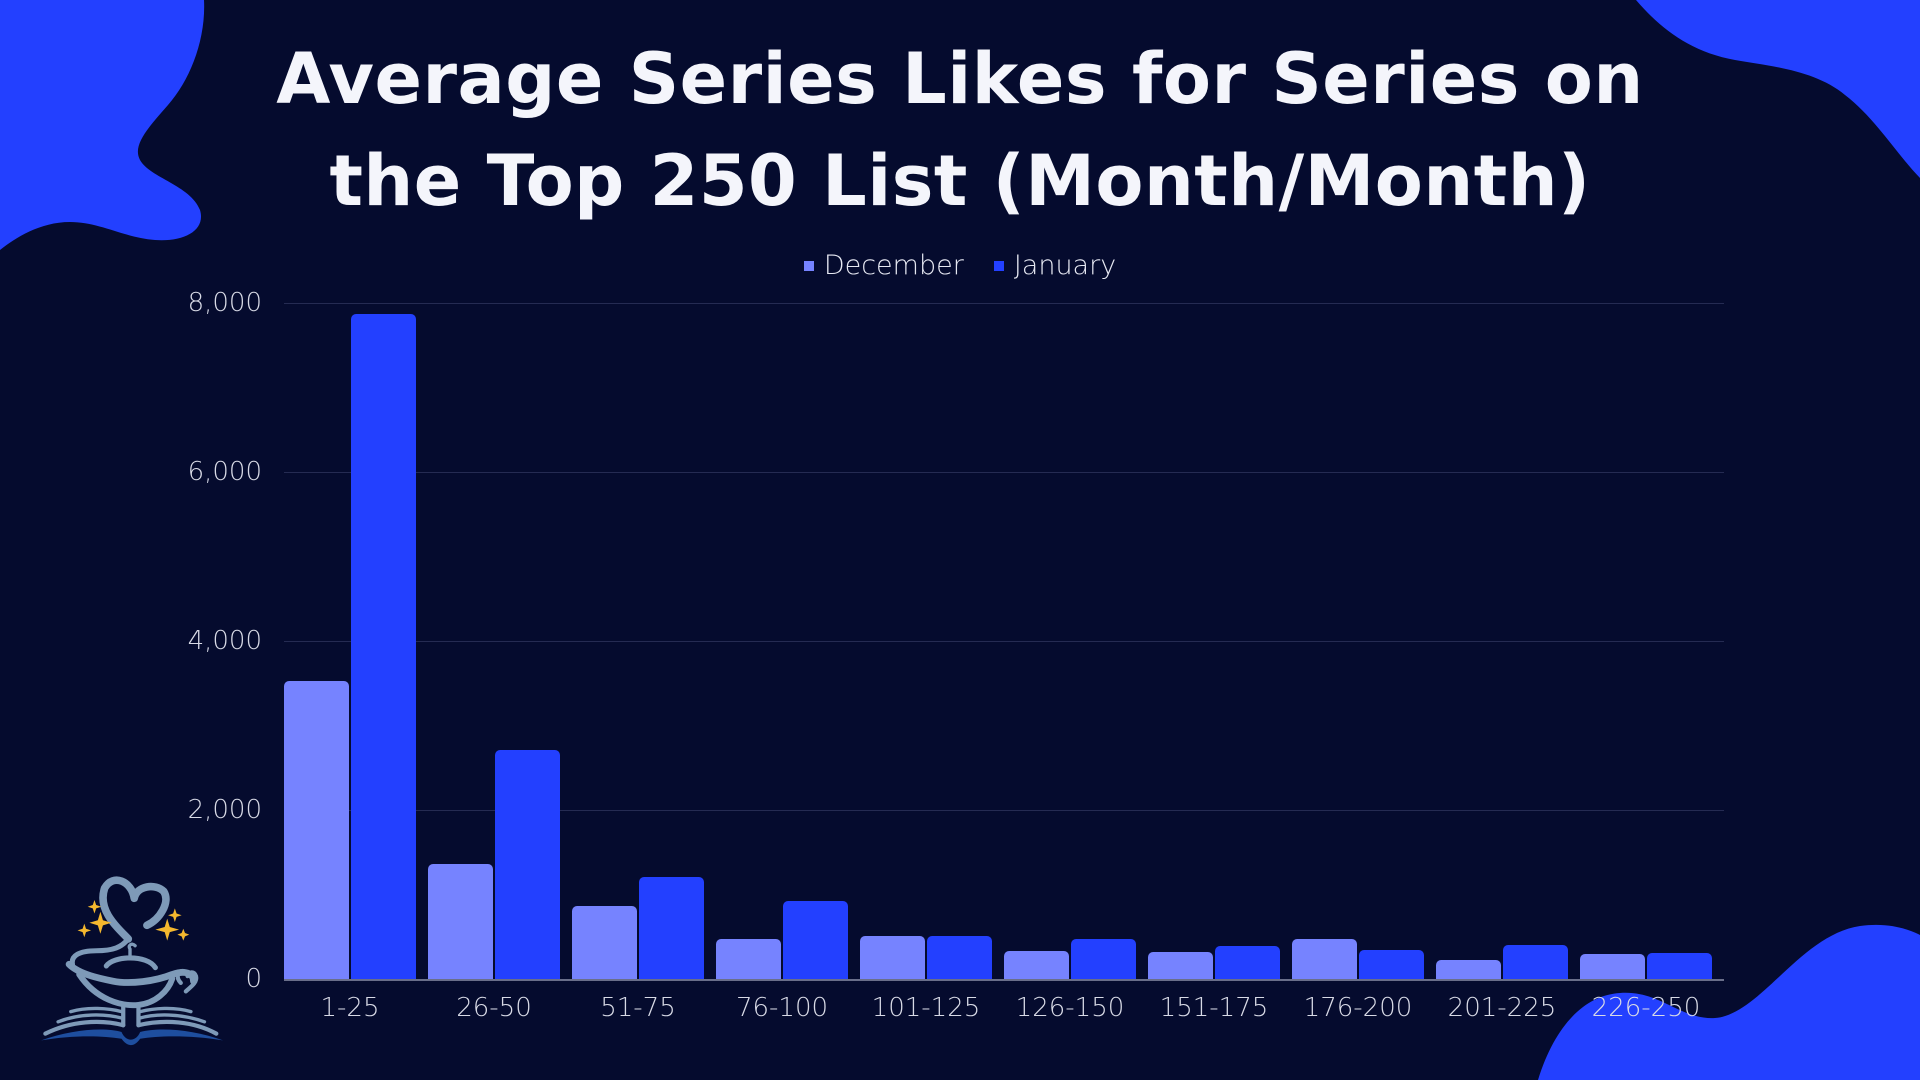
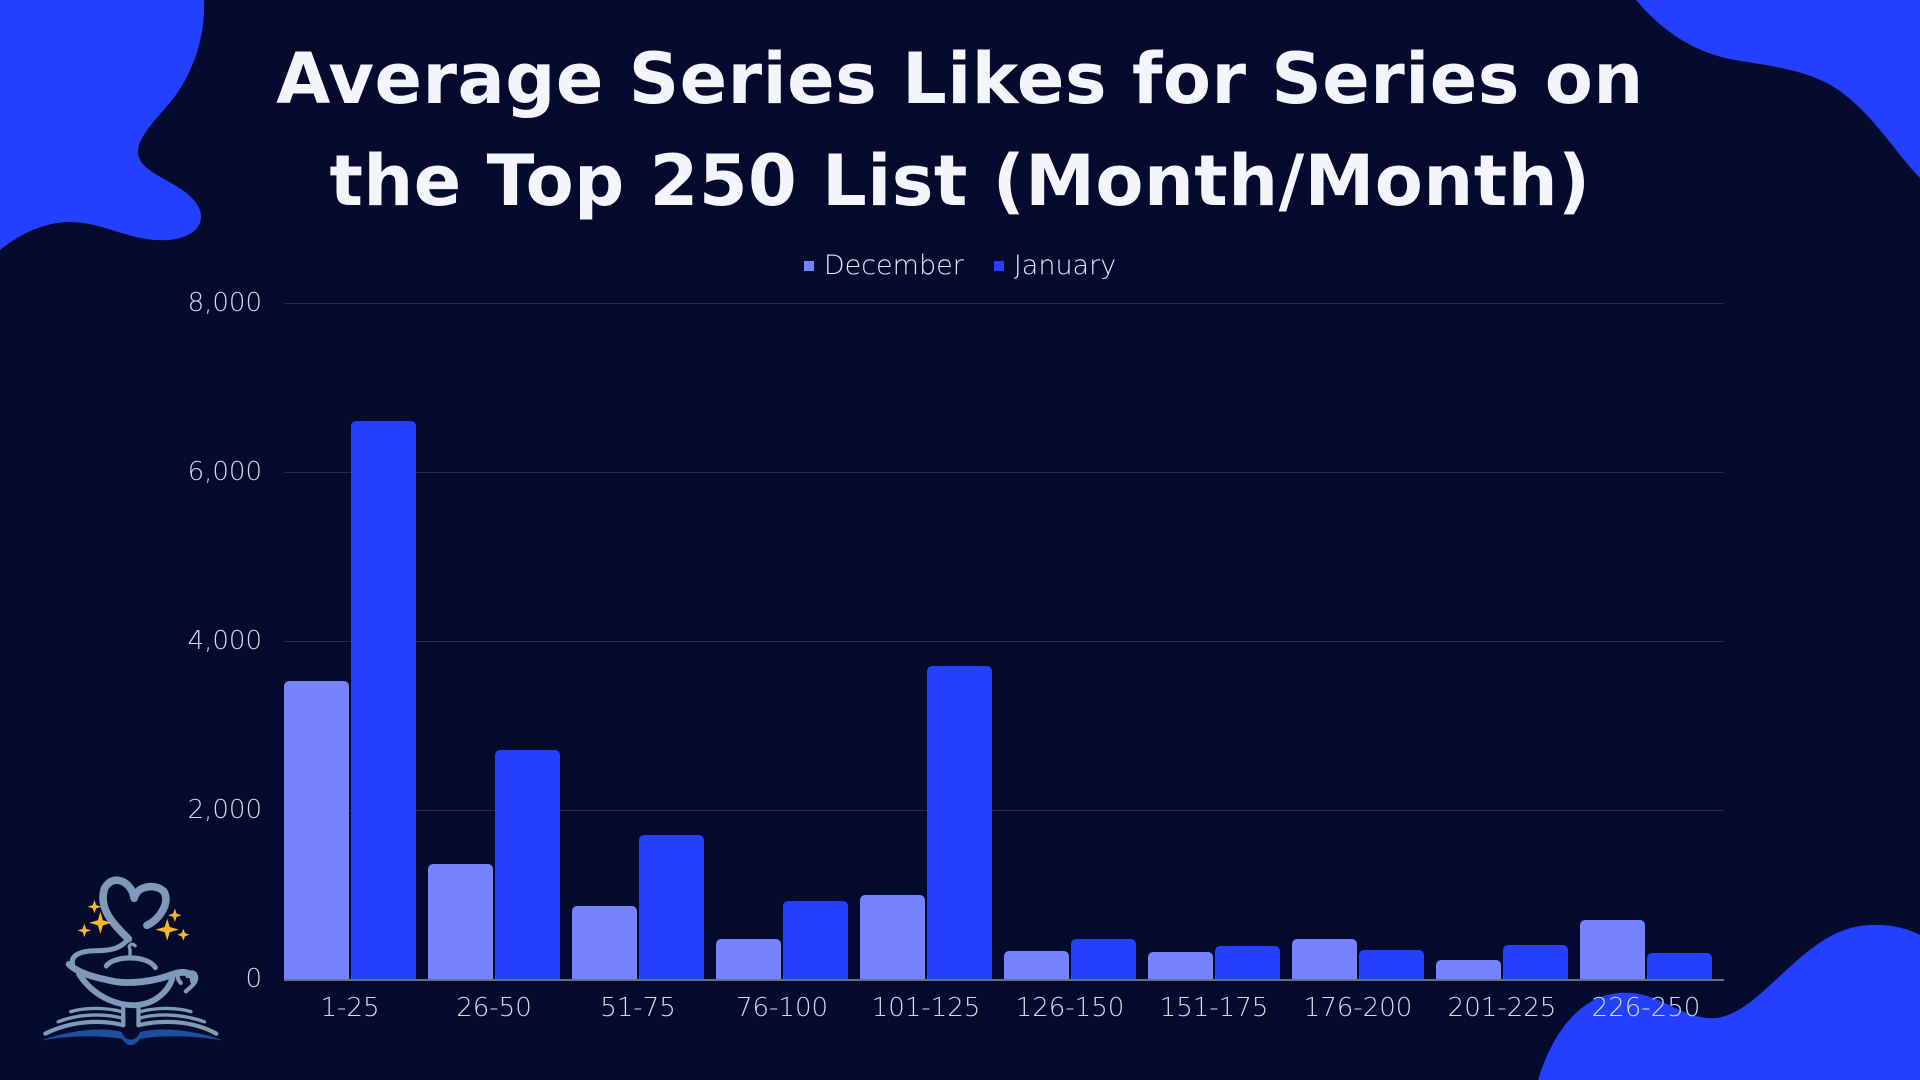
January/1-25: 7900 -> 6600
January/51-75: 1200 -> 1700
December/101-125: 500 -> 1000
January/101-125: 500 -> 3700
December/226-250: 300 -> 700
